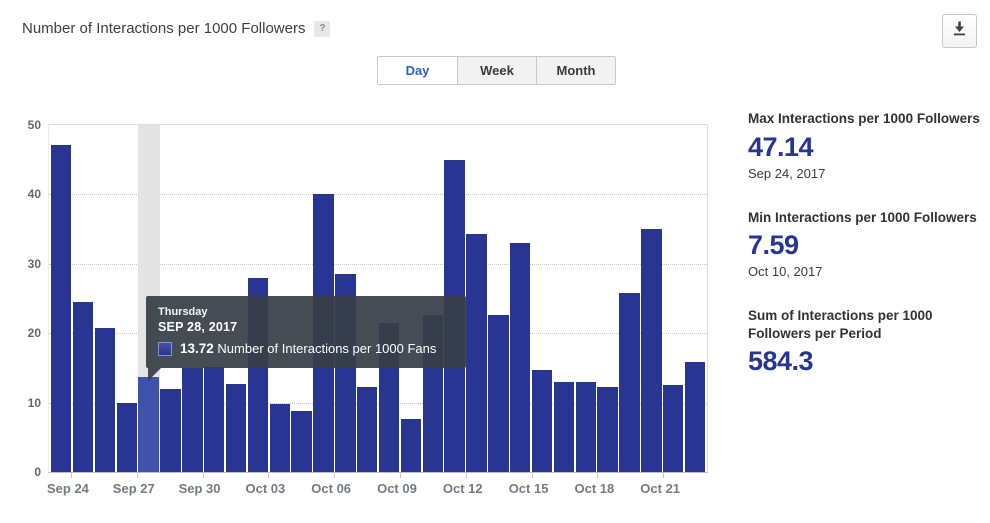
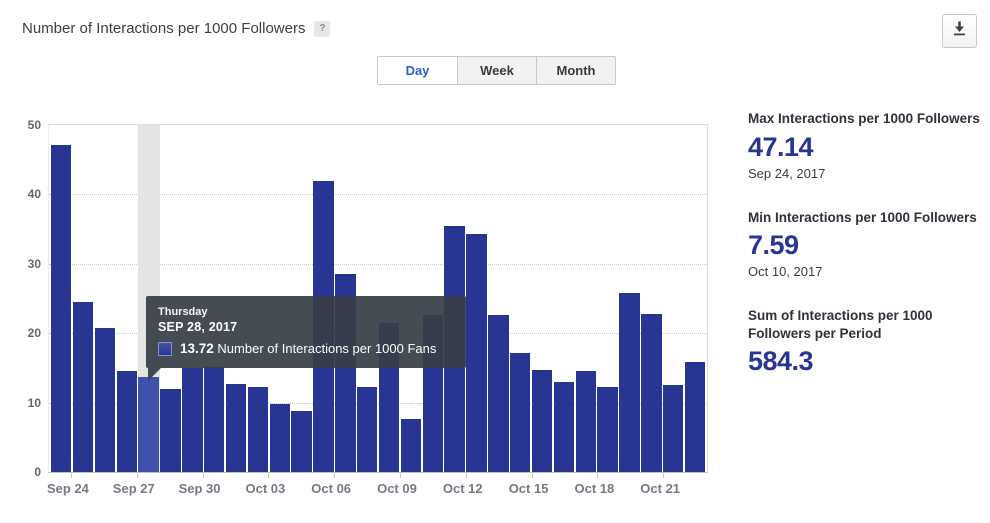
Sep 27: 10 -> 15
Oct 03: 28 -> 12
Oct 06: 40 -> 42
Oct 12: 45 -> 36
Oct 15: 33 -> 17
Oct 18: 13 -> 14
Oct 21: 35 -> 23
